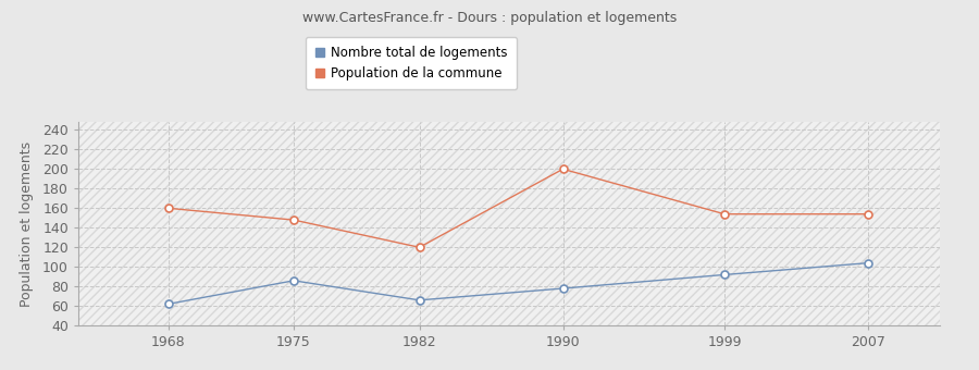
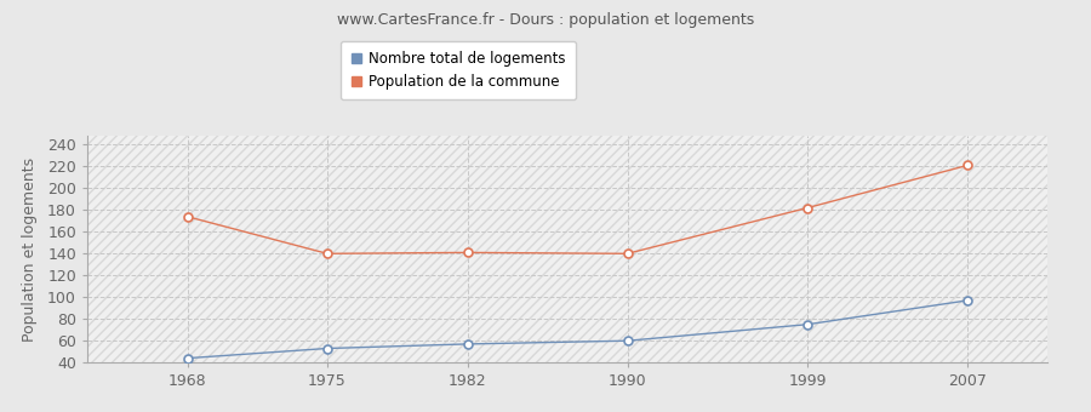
Nombre total de logements/1968: 62 -> 44
Population de la commune/1968: 160 -> 174
Nombre total de logements/1975: 86 -> 53
Population de la commune/1975: 148 -> 140
Nombre total de logements/1982: 66 -> 57
Population de la commune/1982: 120 -> 141
Nombre total de logements/1990: 78 -> 60
Population de la commune/1990: 200 -> 140
Nombre total de logements/1999: 92 -> 75
Population de la commune/1999: 154 -> 182
Nombre total de logements/2007: 104 -> 97
Population de la commune/2007: 154 -> 221
